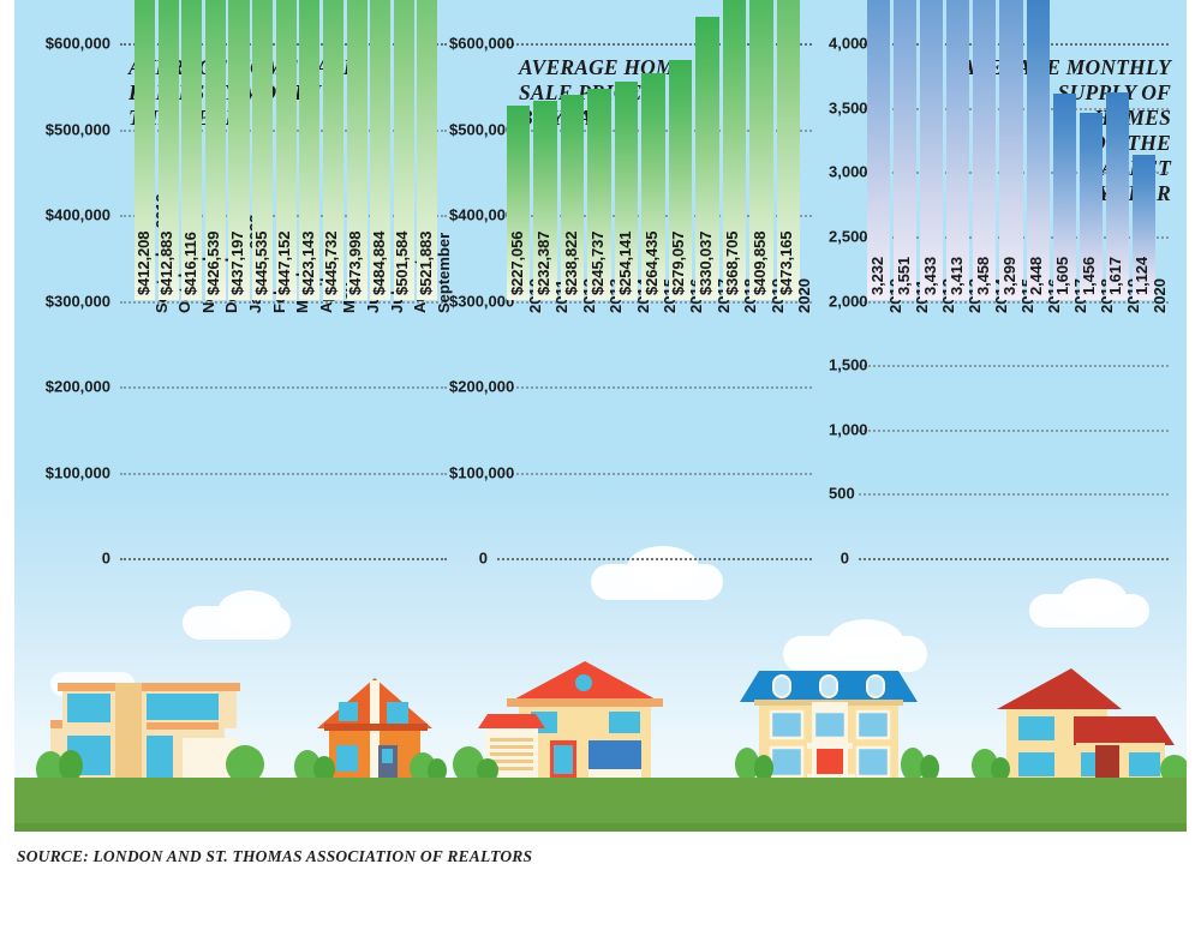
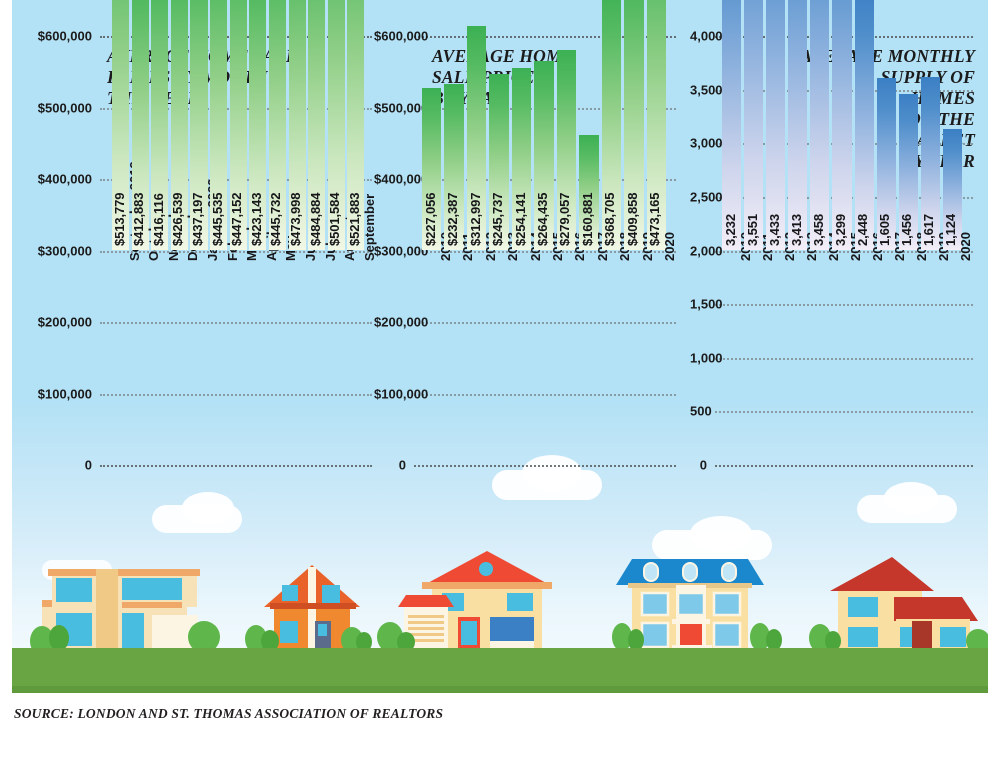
AVERAGE HOME SALE PRICES BY MONTH THIS YEAR/September 2019: $412,208 -> $513,779
AVERAGE HOME SALE PRICES BY YEAR/2012: $238,822 -> $312,997
AVERAGE HOME SALE PRICES BY YEAR/2017: $330,037 -> $160,881
